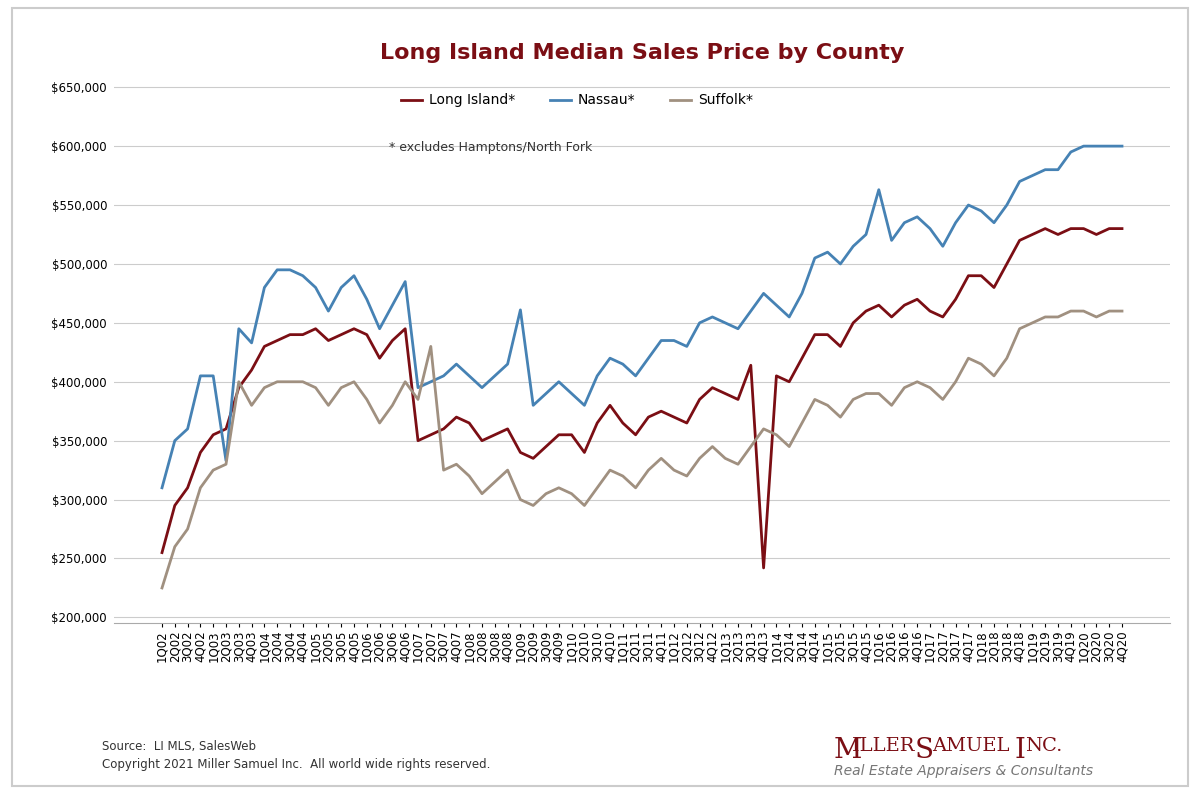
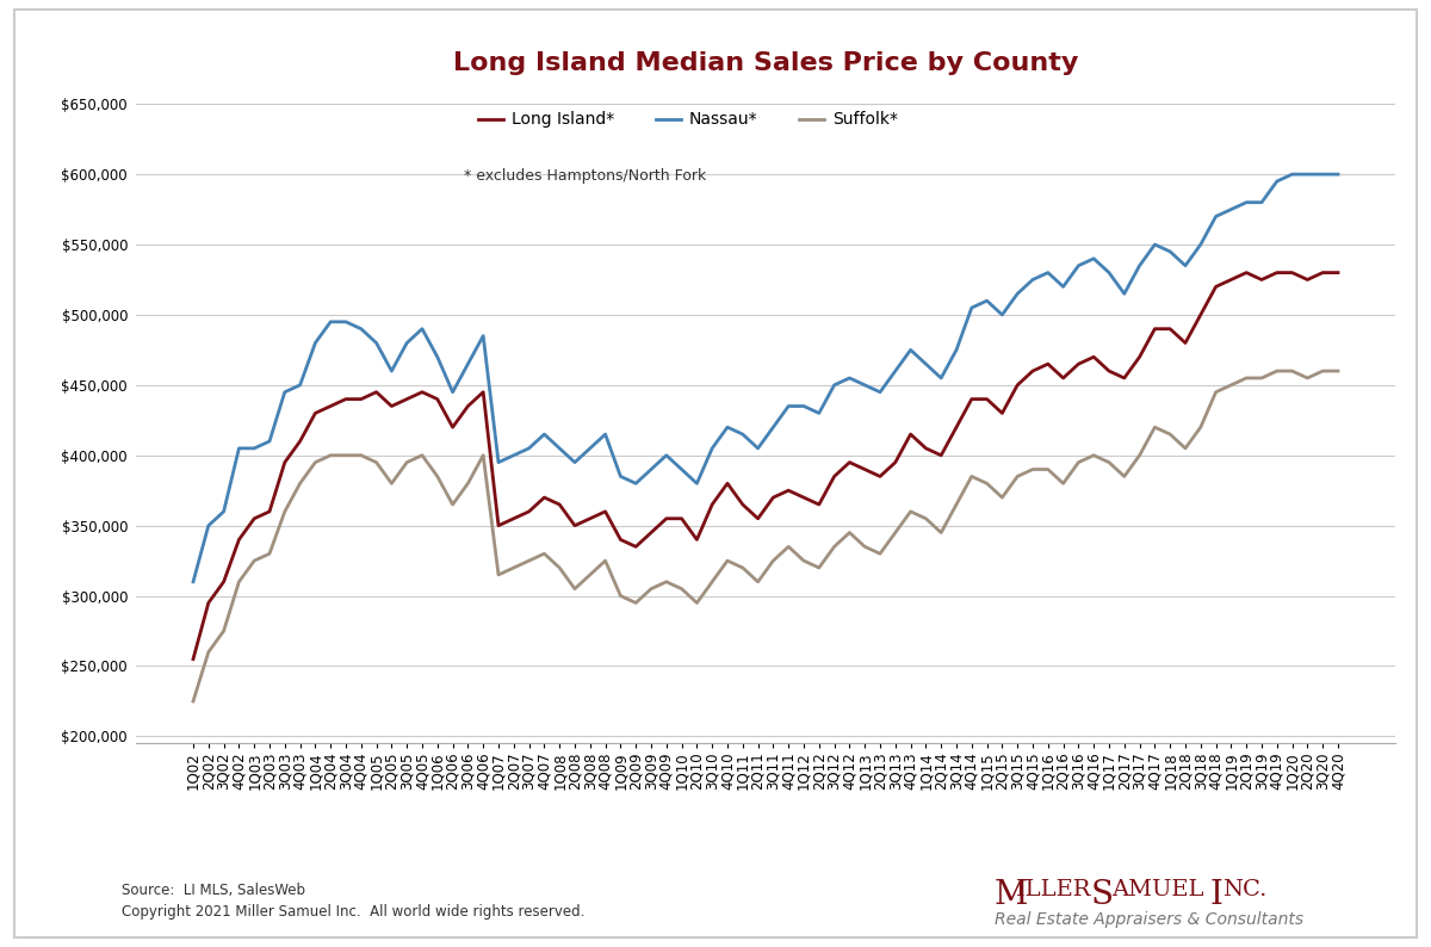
Nassau*/2Q03: $333,000 -> $410,000
Suffolk*/3Q03: $400,000 -> $360,000
Nassau*/4Q03: $433,000 -> $450,000
Suffolk*/1Q07: $385,000 -> $315,000
Suffolk*/2Q07: $430,000 -> $320,000
Nassau*/1Q09: $461,000 -> $385,000
Long Island*/3Q13: $414,000 -> $395,000
Long Island*/4Q13: $242,000 -> $415,000
Nassau*/1Q16: $563,000 -> $530,000
